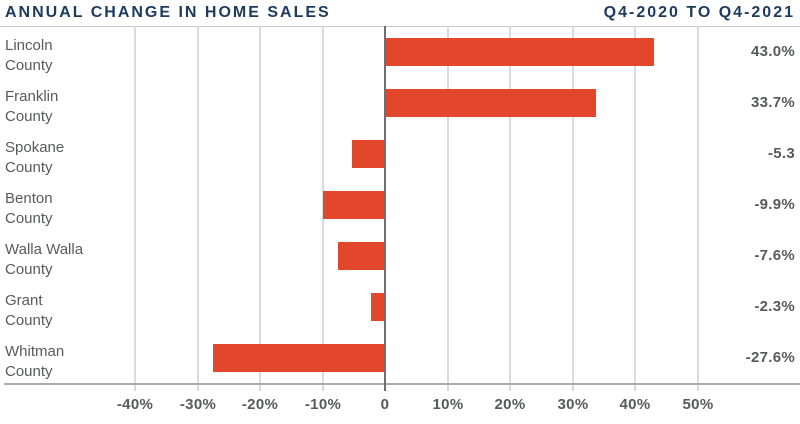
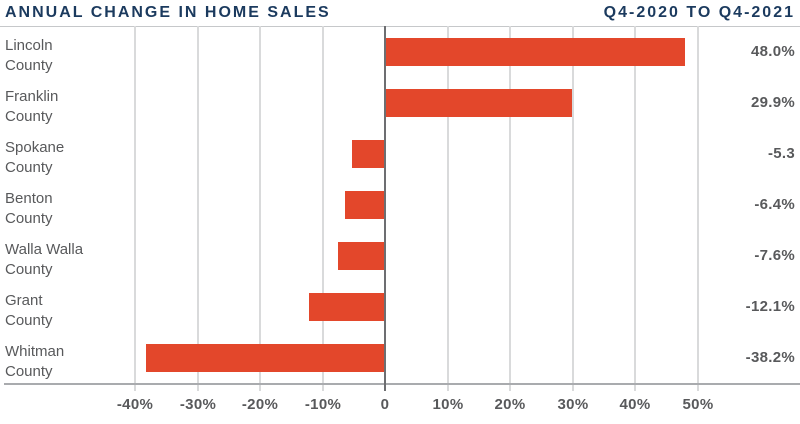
Lincoln County: 43.0% -> 48.0%
Franklin County: 33.7% -> 29.9%
Benton County: -9.9% -> -6.4%
Grant County: -2.3% -> -12.1%
Whitman County: -27.6% -> -38.2%
